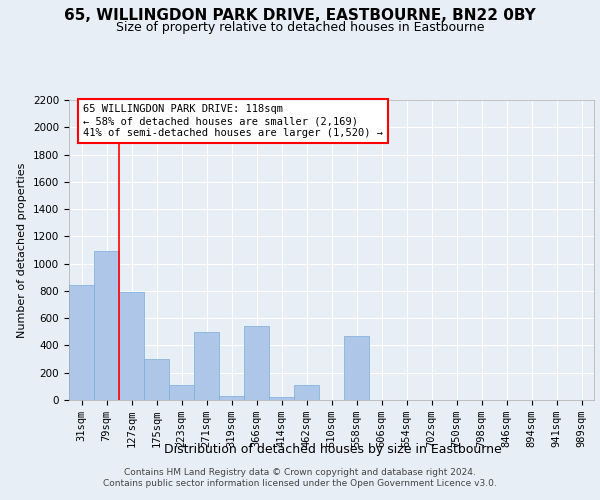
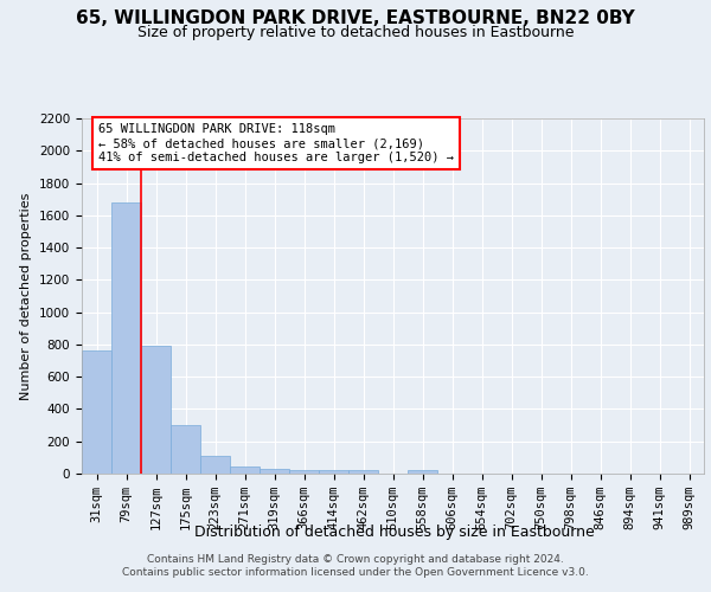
31sqm: 840 -> 760
79sqm: 1090 -> 1680
271sqm: 500 -> 40
366sqm: 540 -> 20
462sqm: 110 -> 20
558sqm: 470 -> 20
